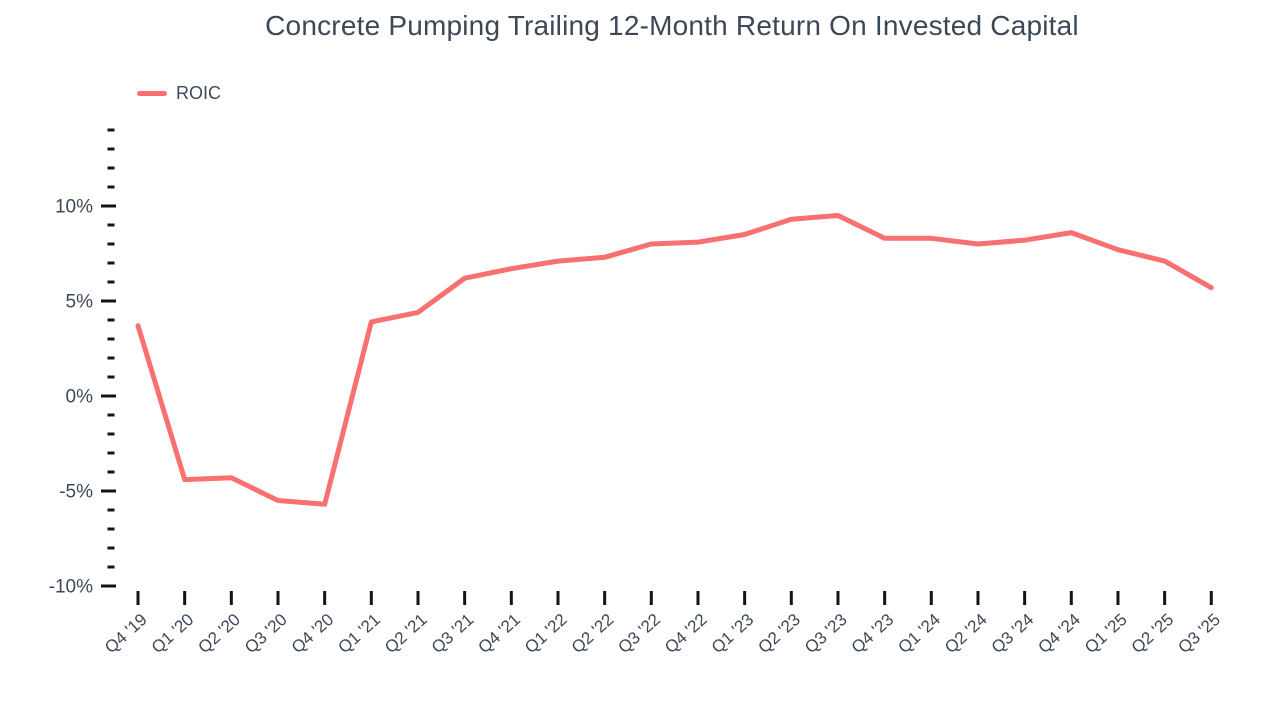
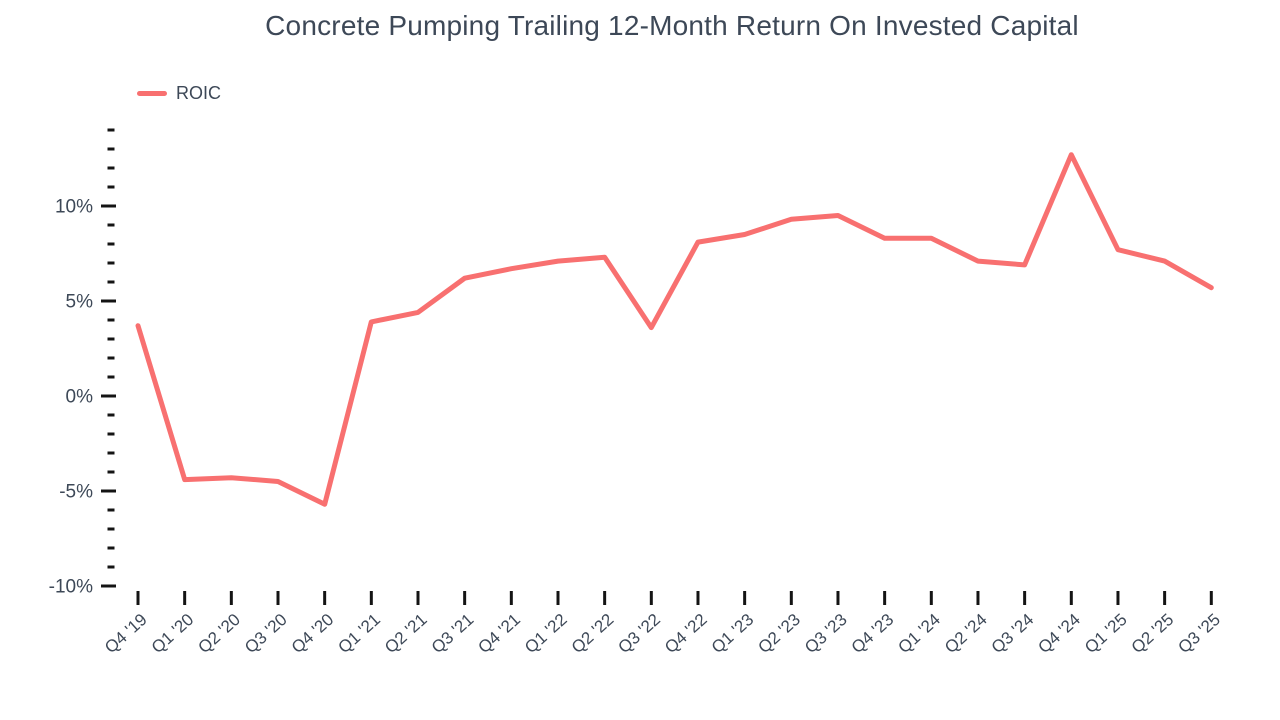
Q3 '20: -5.5% -> -4.5%
Q3 '22: 8.0% -> 3.6%
Q2 '24: 8.0% -> 7.1%
Q3 '24: 8.2% -> 6.9%
Q4 '24: 8.6% -> 12.7%
